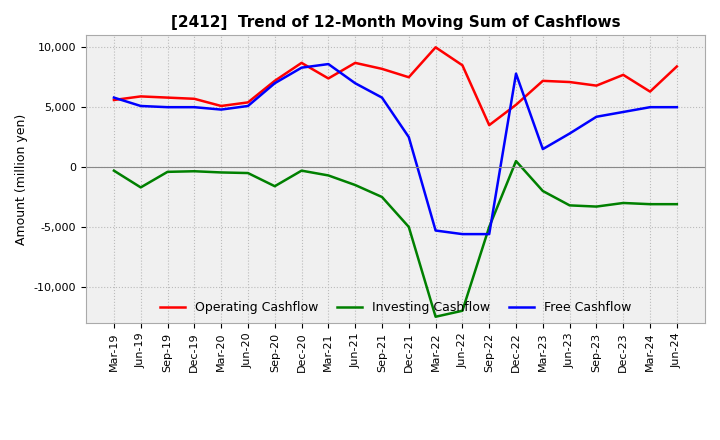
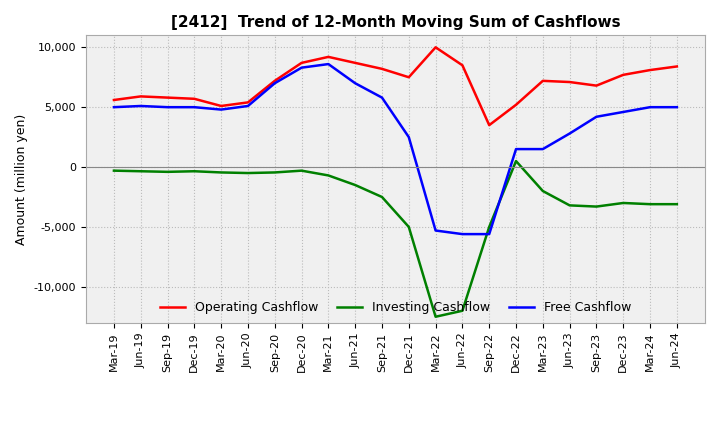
Free Cashflow/Mar-19: 5,800 -> 5,000
Investing Cashflow/Jun-19: -1,700 -> -400
Investing Cashflow/Sep-20: -1,600 -> -400
Operating Cashflow/Mar-21: 7,400 -> 9,200
Free Cashflow/Dec-22: 7,800 -> 1,500
Operating Cashflow/Mar-24: 6,300 -> 8,100
